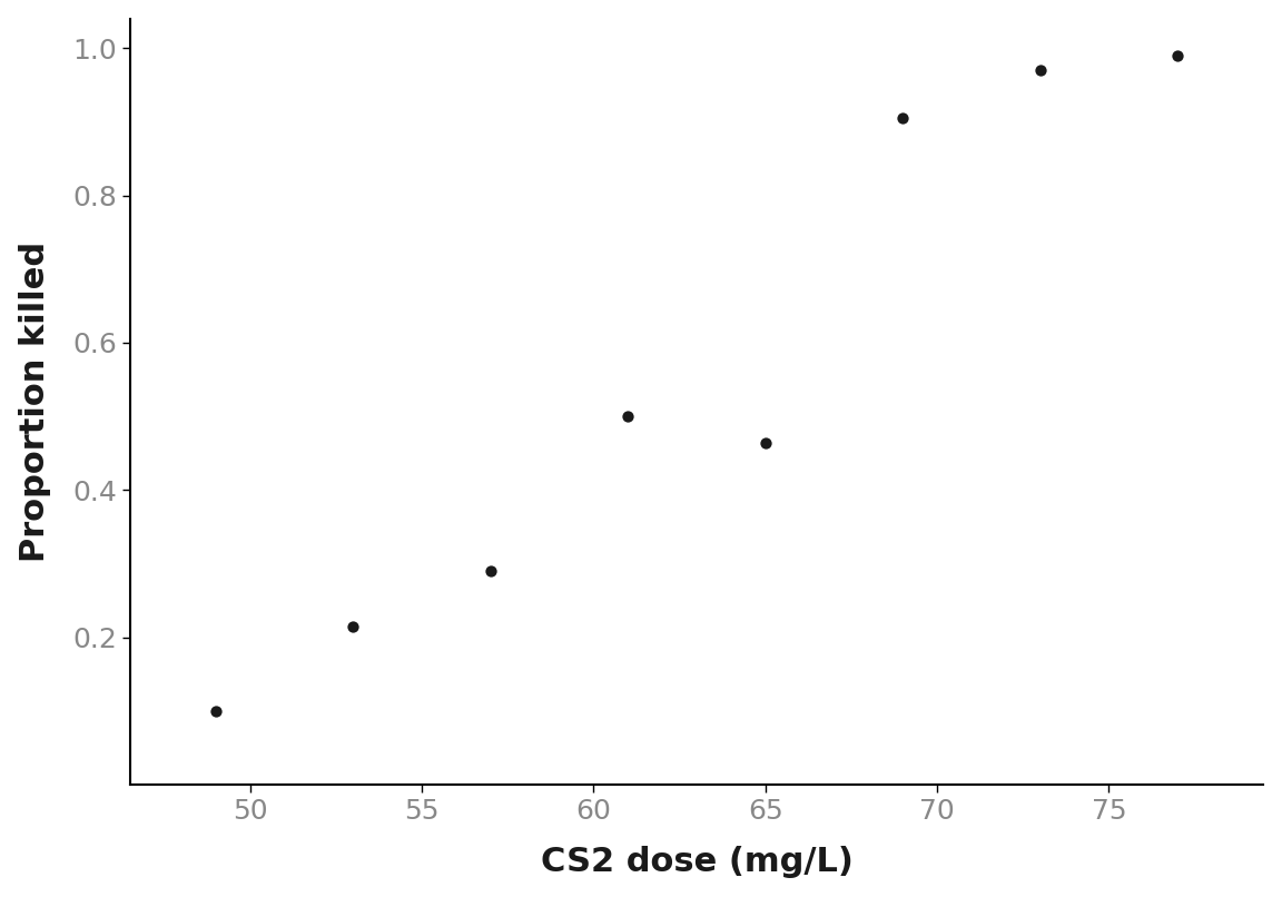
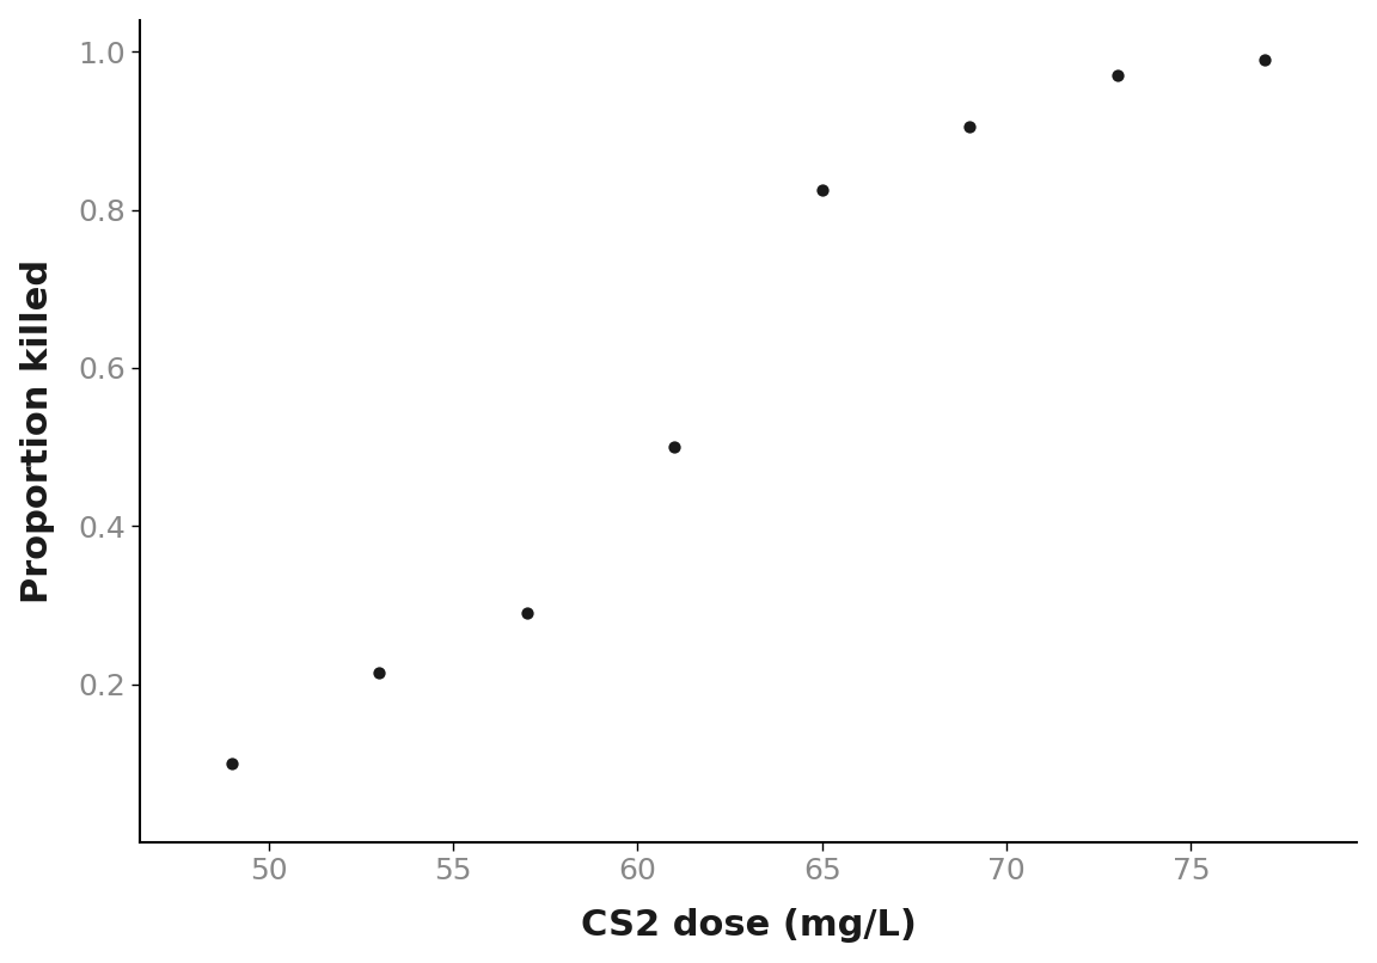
65: 0.464 -> 0.825
